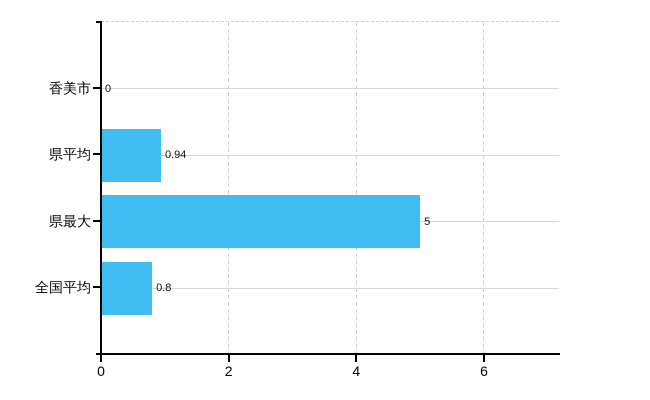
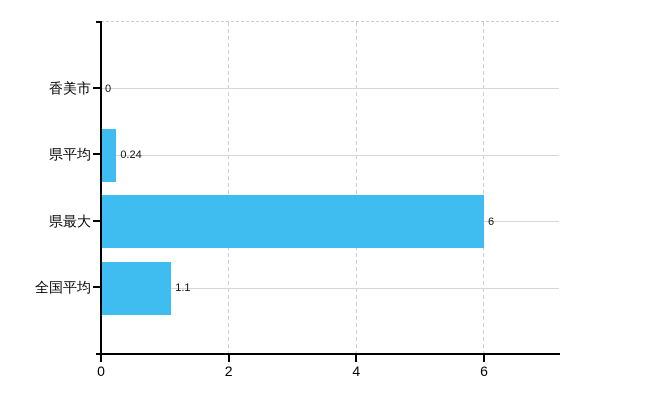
県平均: 0.94 -> 0.24
県最大: 5 -> 6
全国平均: 0.8 -> 1.1
